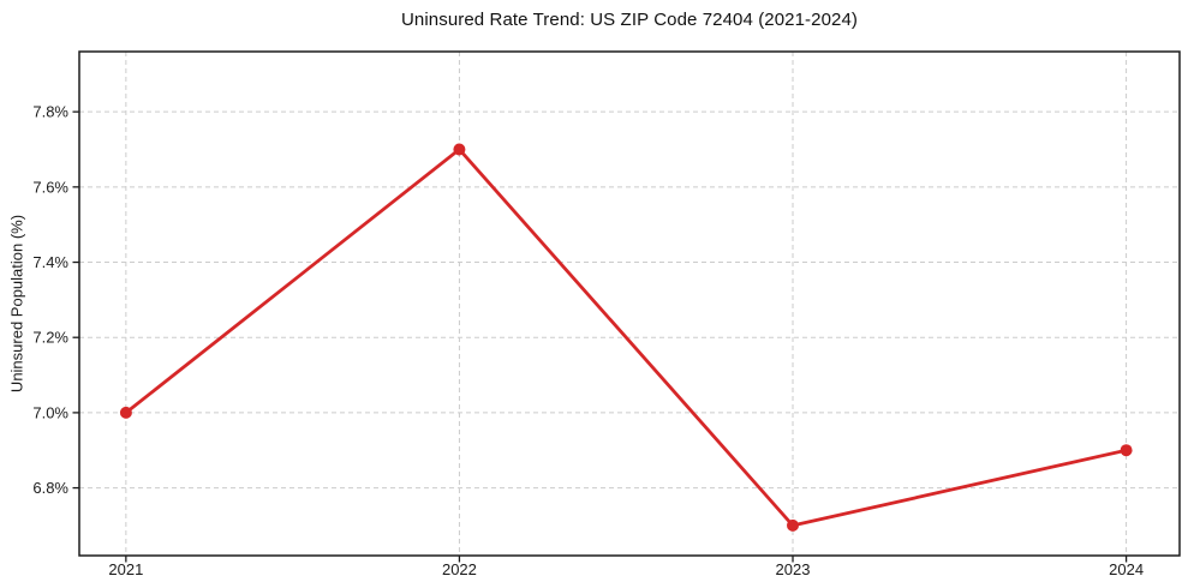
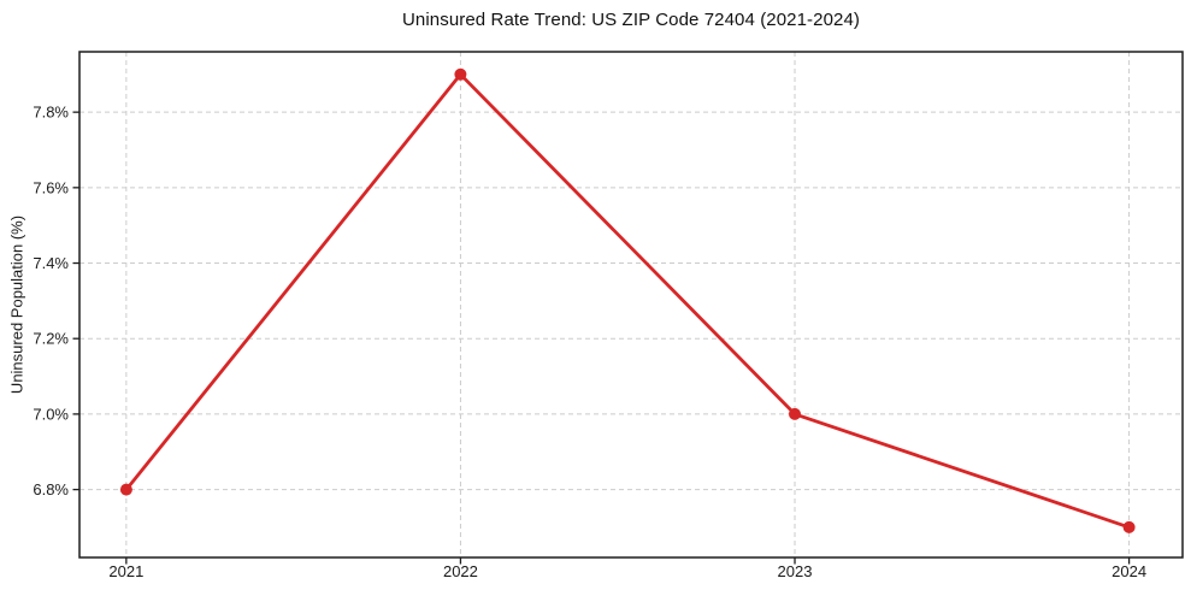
2021: 7.0% -> 6.8%
2022: 7.7% -> 7.9%
2023: 6.7% -> 7.0%
2024: 6.9% -> 6.7%
